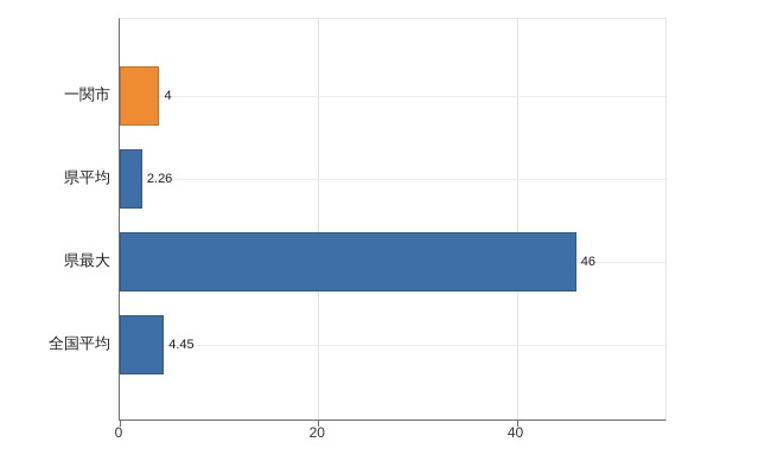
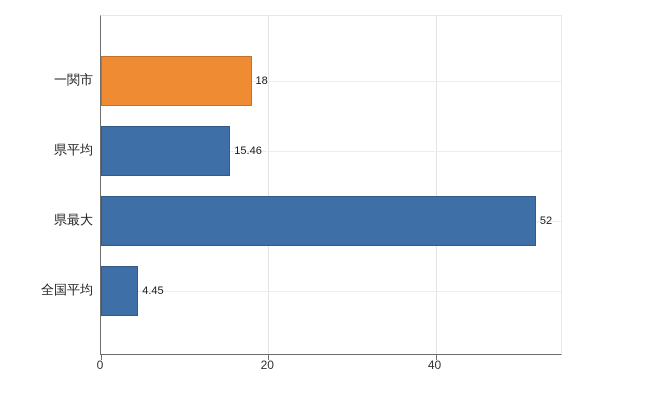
一関市: 4 -> 18
県平均: 2.26 -> 15.46
県最大: 46 -> 52
